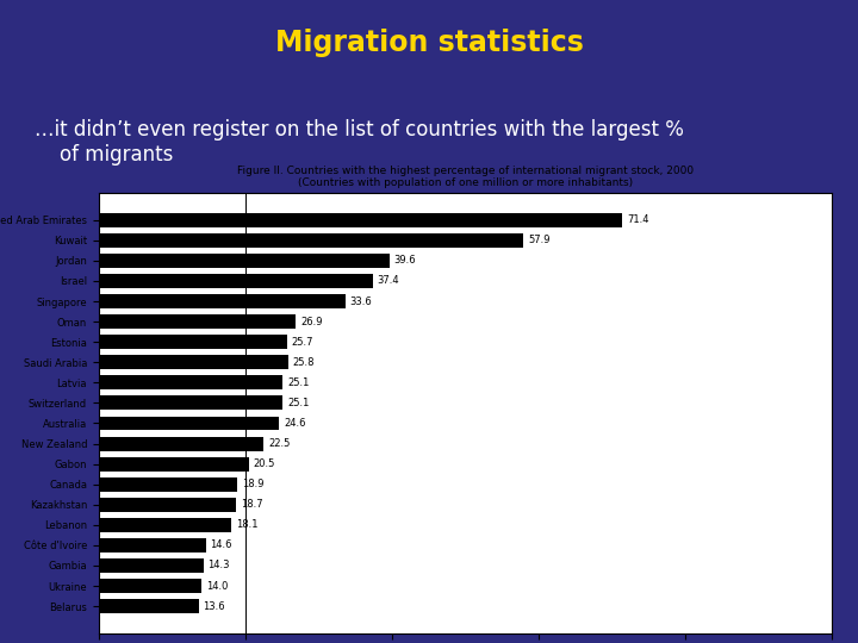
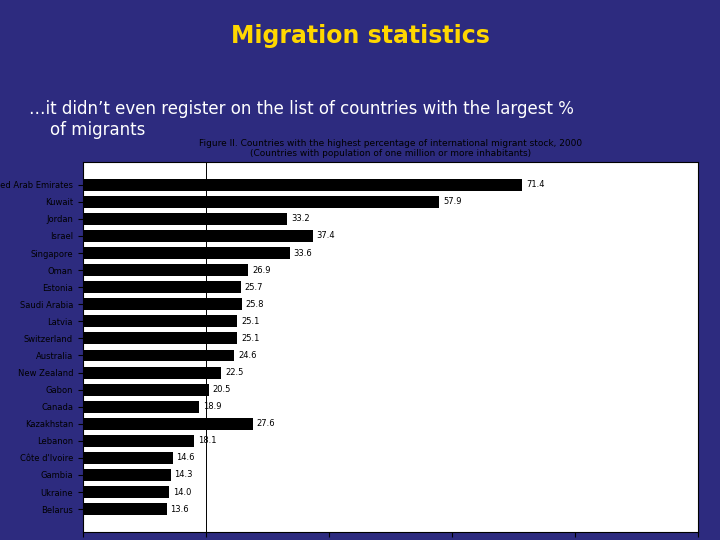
Jordan: 39.6 -> 33.2
Kazakhstan: 18.7 -> 27.6
